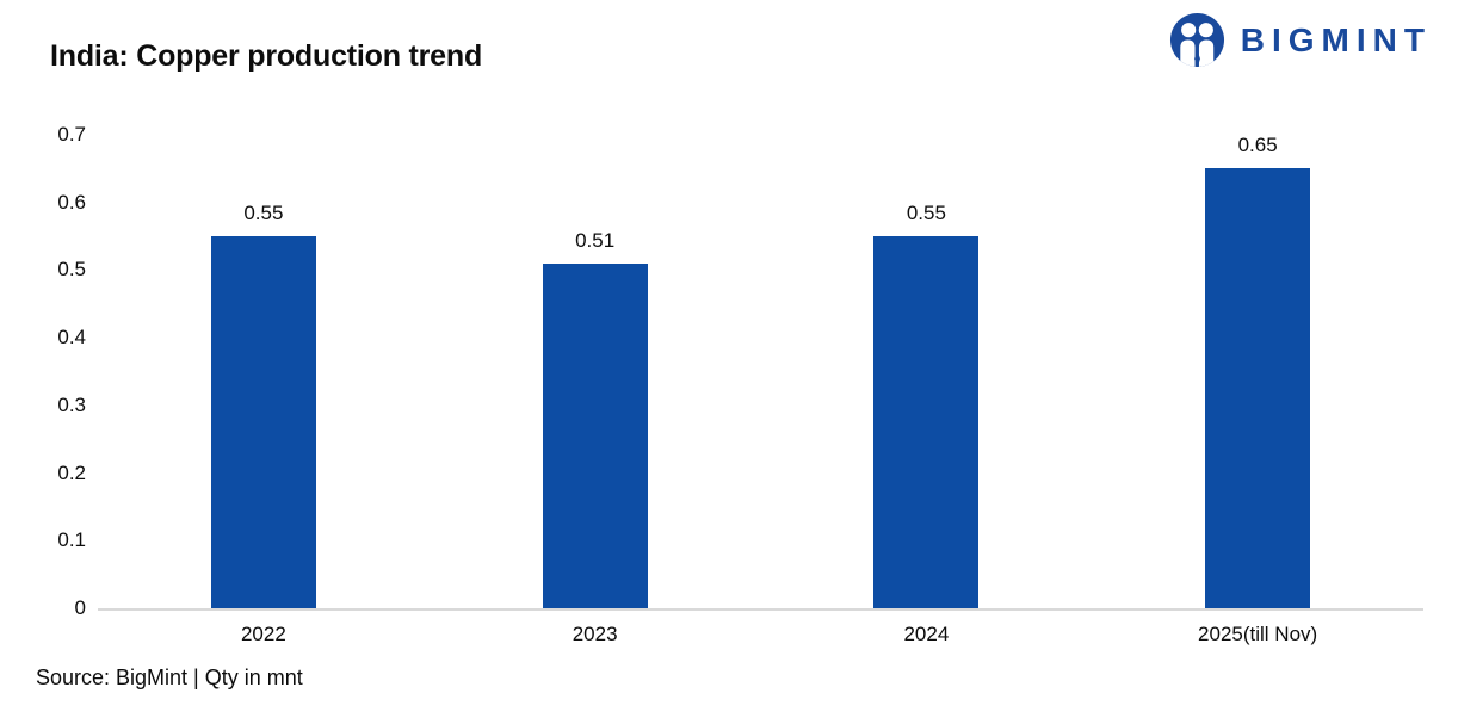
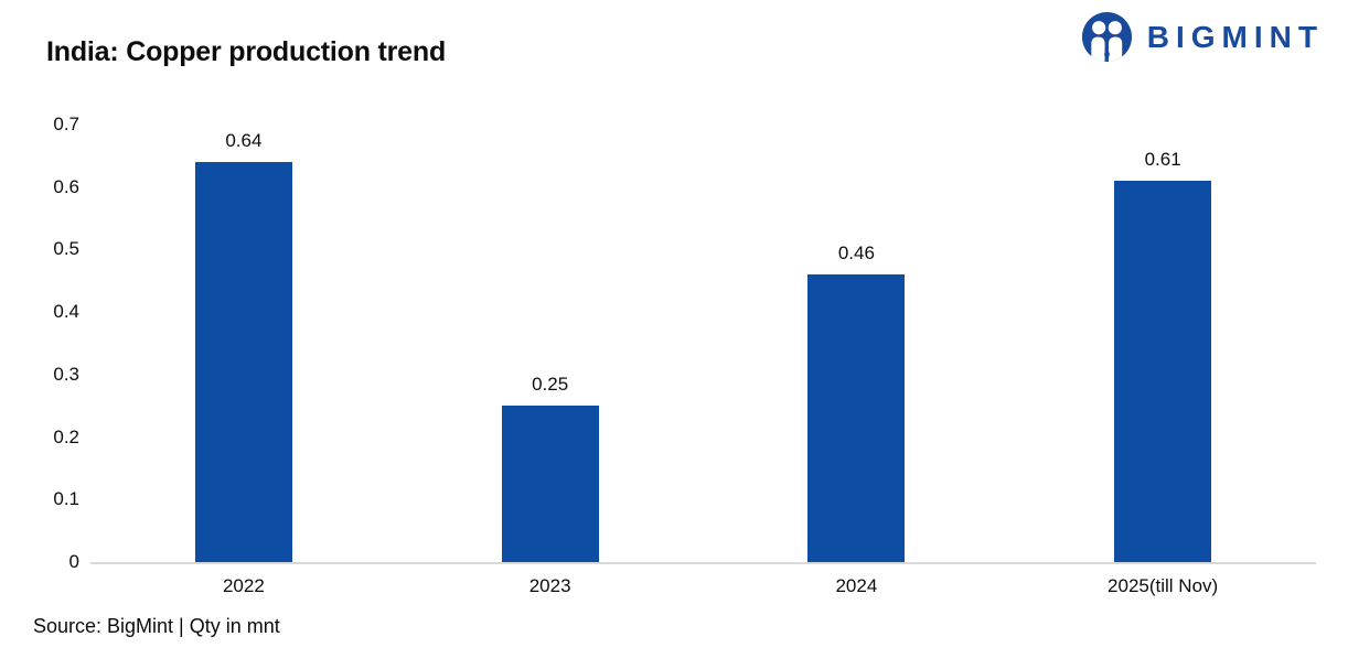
2022: 0.55 -> 0.64
2023: 0.51 -> 0.25
2024: 0.55 -> 0.46
2025(till Nov): 0.65 -> 0.61
